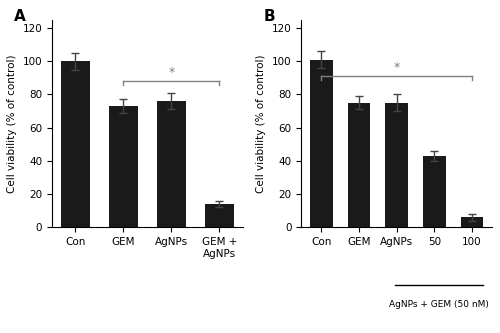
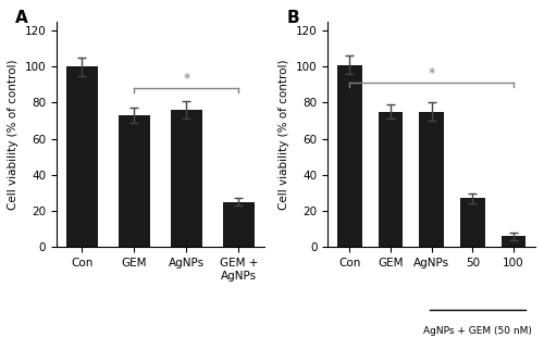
GEM + AgNPs: 14 -> 25
50: 43 -> 27
